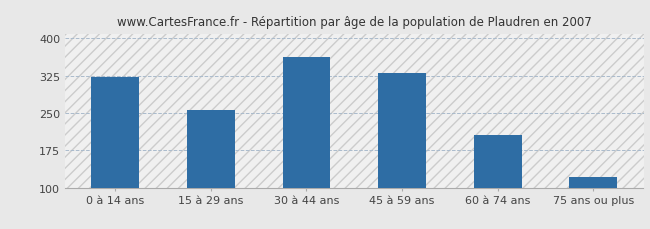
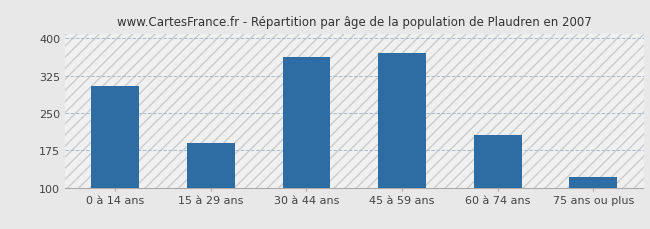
0 à 14 ans: 323 -> 305
15 à 29 ans: 257 -> 190
45 à 59 ans: 330 -> 370
